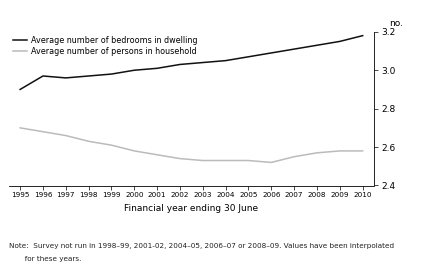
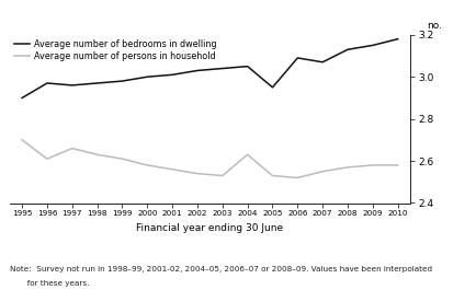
Average number of persons in household/1996: 2.68 -> 2.61
Average number of persons in household/2004: 2.53 -> 2.63
Average number of bedrooms in dwelling/2005: 3.07 -> 2.95
Average number of bedrooms in dwelling/2007: 3.11 -> 3.07
